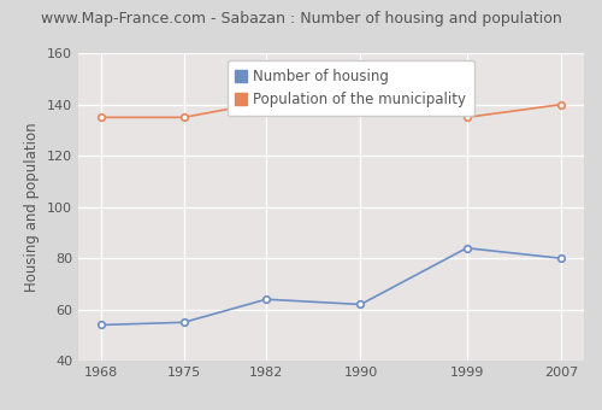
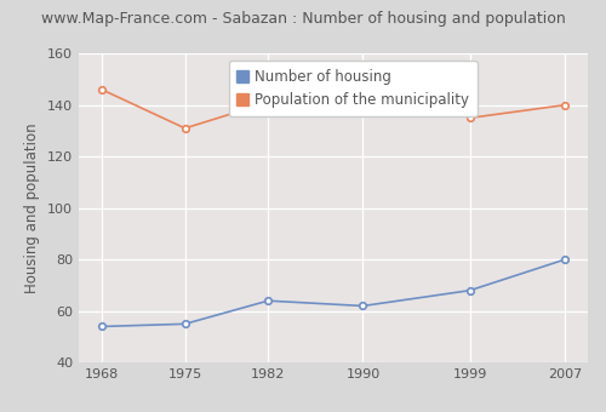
Population of the municipality/1968: 135 -> 146
Population of the municipality/1975: 135 -> 131
Number of housing/1999: 84 -> 68
